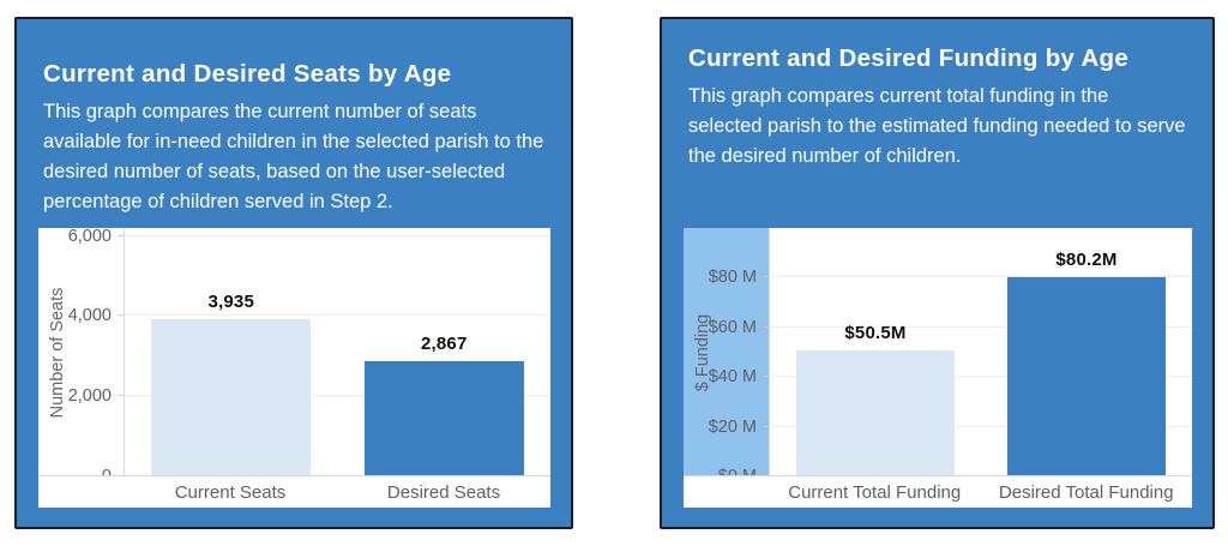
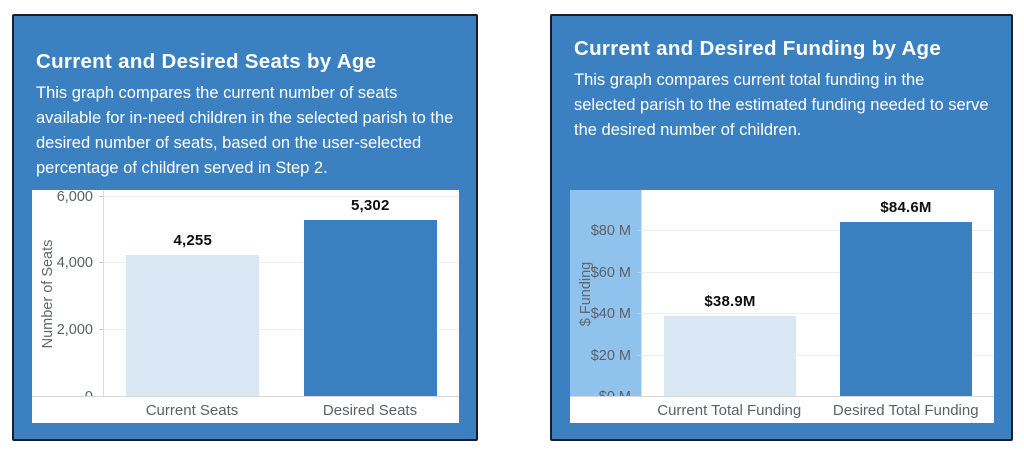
Current and Desired Seats by Age/Current Seats: 3,935 -> 4,255
Current and Desired Seats by Age/Desired Seats: 2,867 -> 5,302
Current and Desired Funding by Age/Current Total Funding: $50.5M -> $38.9M
Current and Desired Funding by Age/Desired Total Funding: $80.2M -> $84.6M
